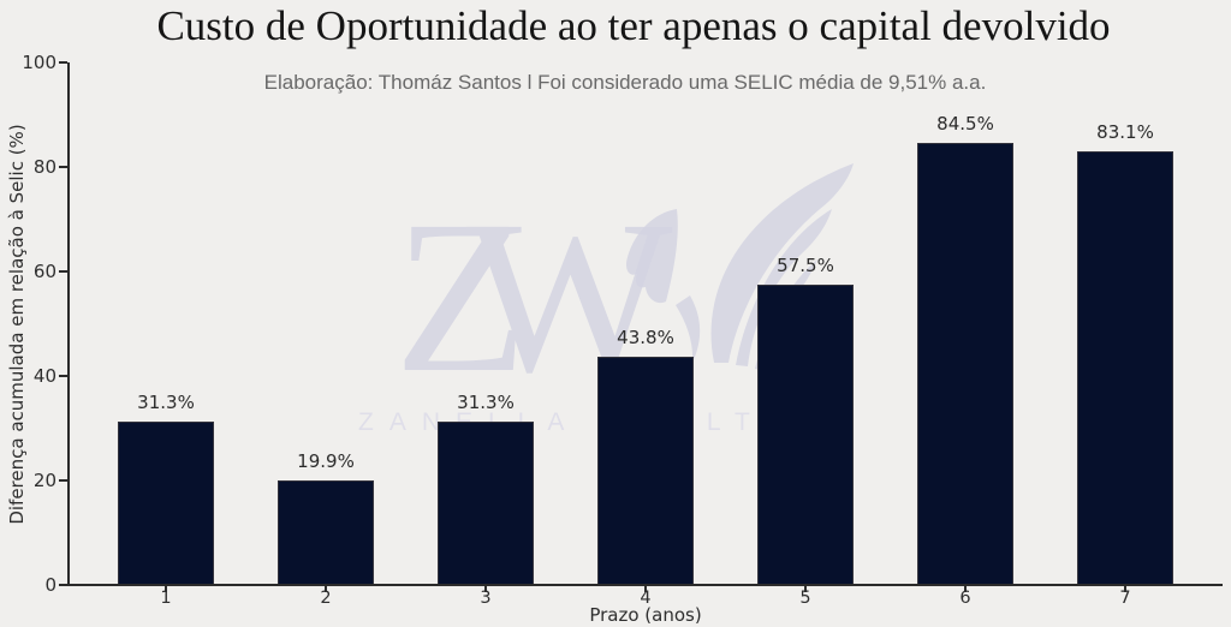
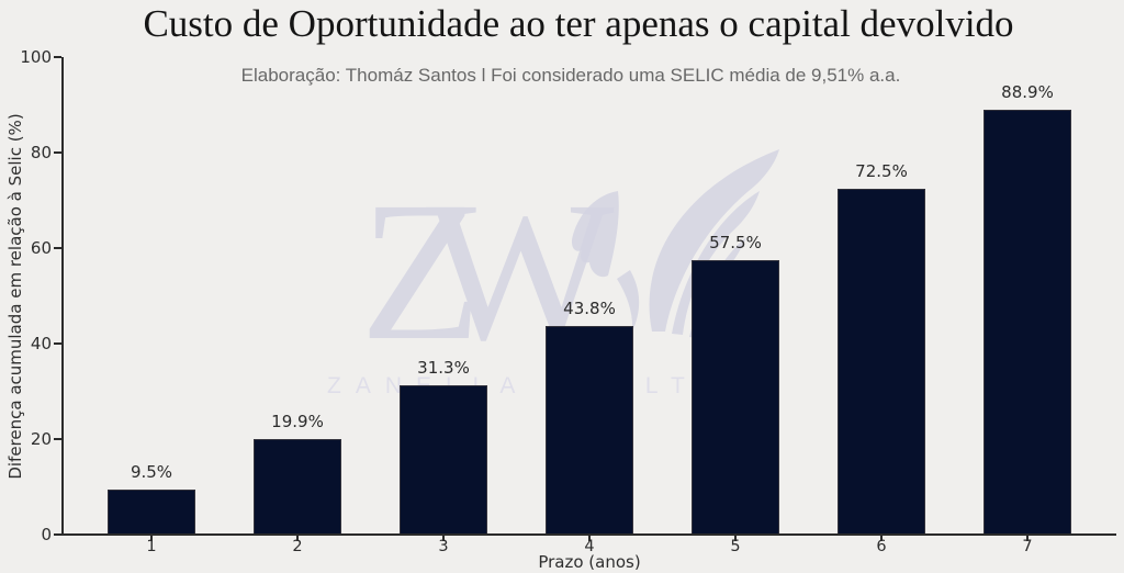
1: 31.3% -> 9.5%
6: 84.5% -> 72.5%
7: 83.1% -> 88.9%
